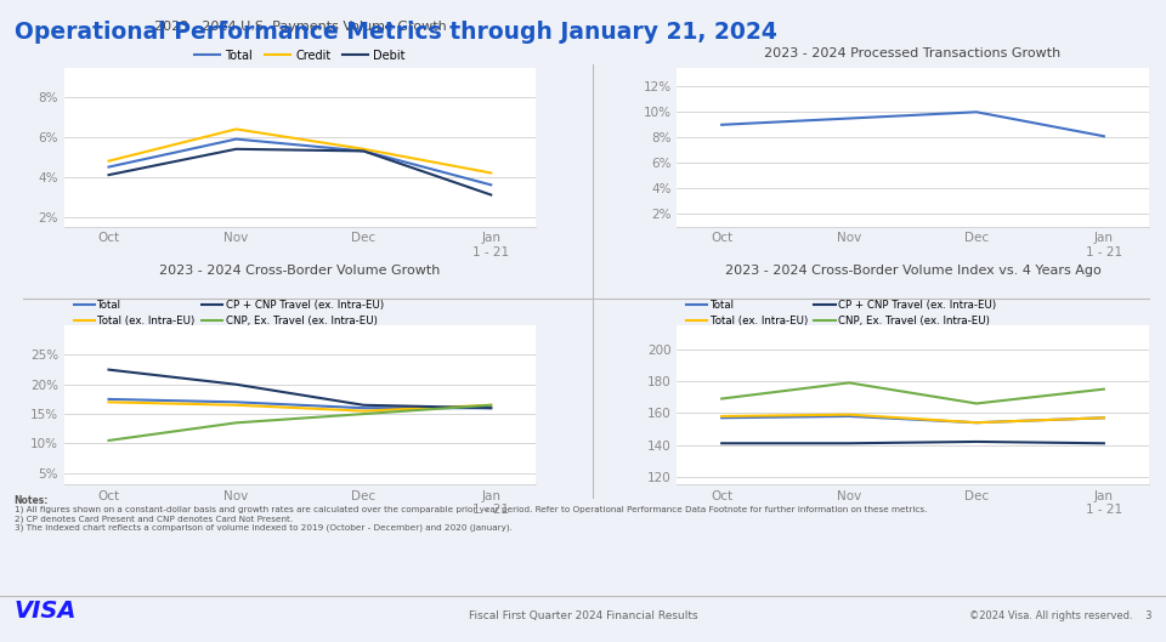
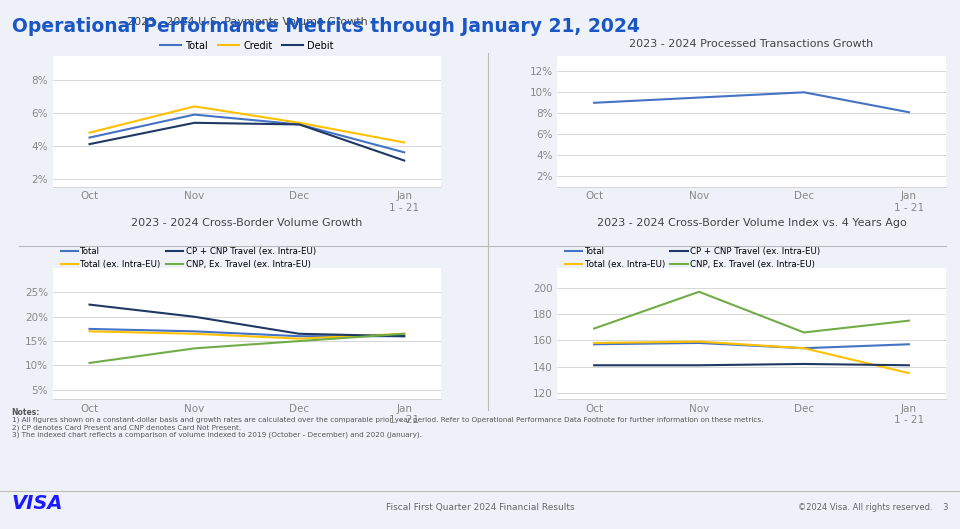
2023 - 2024 Cross-Border Volume Index vs. 4 Years Ago/CNP, Ex. Travel (ex. Intra-EU)/Nov: 179 -> 197
2023 - 2024 Cross-Border Volume Index vs. 4 Years Ago/Total (ex. Intra-EU)/Jan 1 - 21: 157 -> 135
